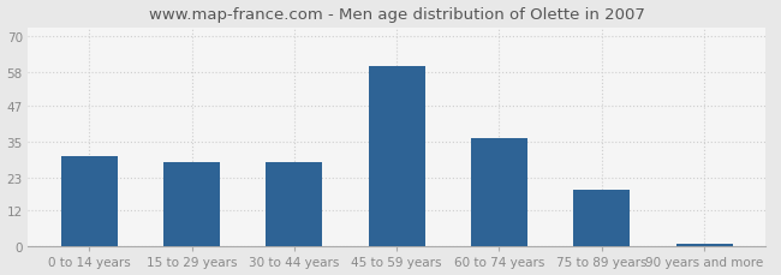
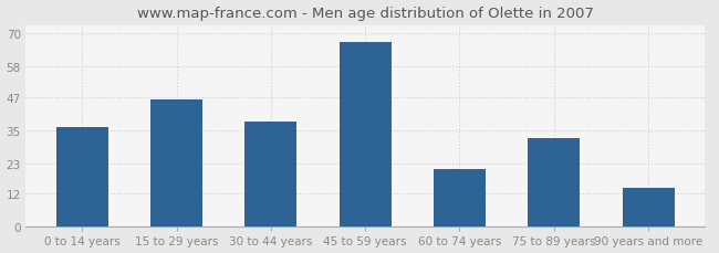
0 to 14 years: 30 -> 36
15 to 29 years: 28 -> 46
30 to 44 years: 28 -> 38
45 to 59 years: 60 -> 67
60 to 74 years: 36 -> 21
75 to 89 years: 19 -> 32
90 years and more: 1 -> 14
